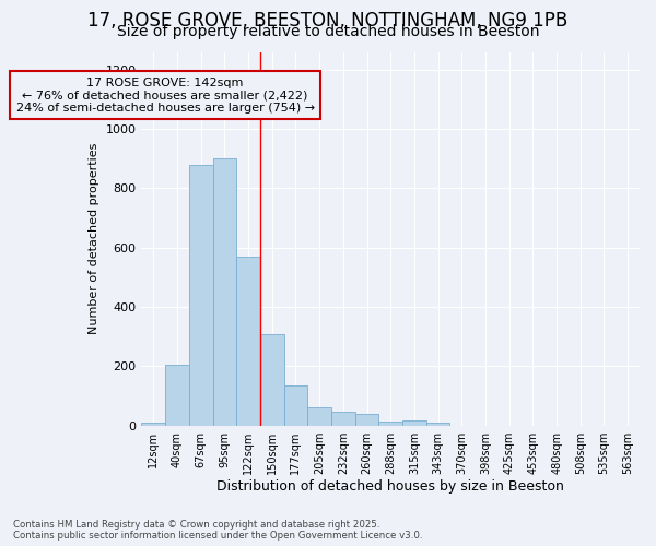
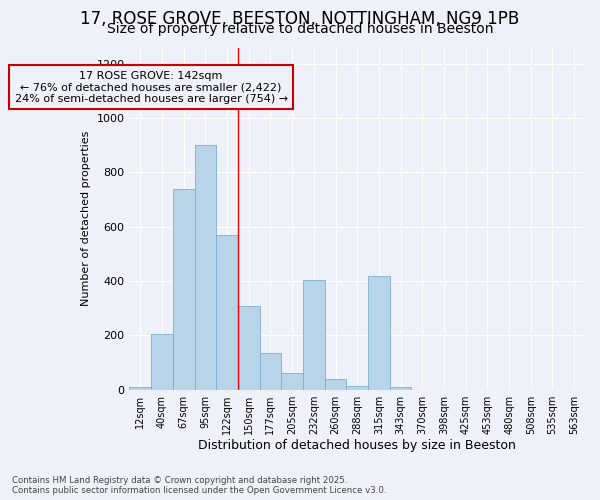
67sqm: 880 -> 740
232sqm: 48 -> 405
315sqm: 18 -> 420
